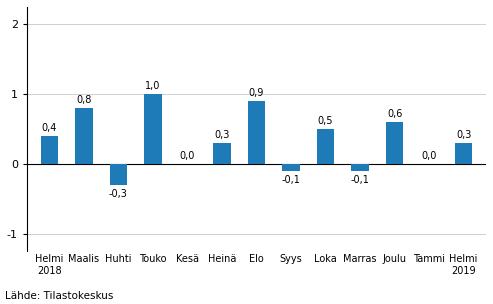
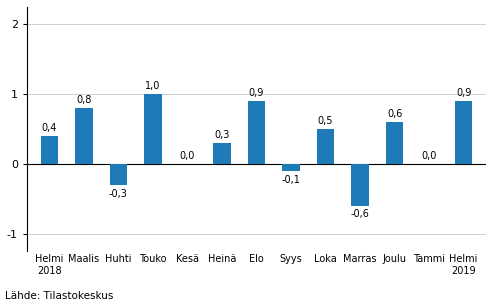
Marras: -0,1 -> -0,6
Helmi 2019: 0,3 -> 0,9
